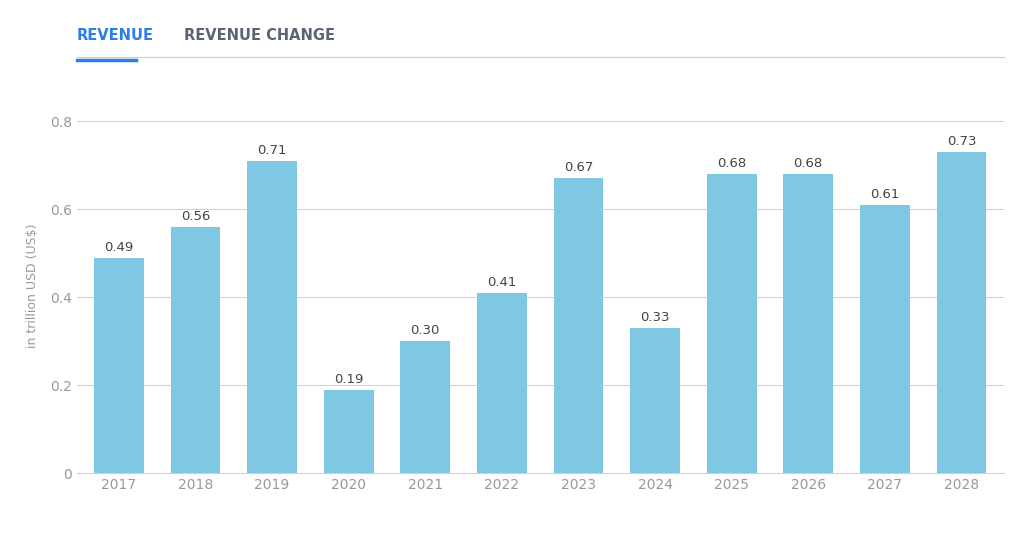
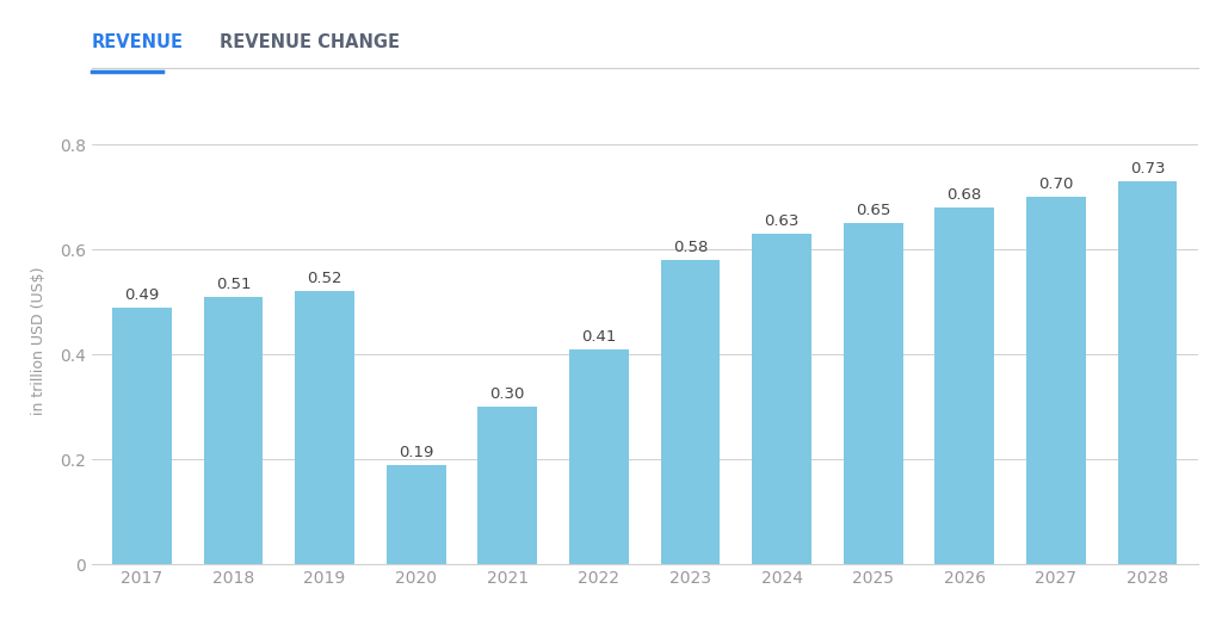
2018: 0.56 -> 0.51
2019: 0.71 -> 0.52
2023: 0.67 -> 0.58
2024: 0.33 -> 0.63
2025: 0.68 -> 0.65
2027: 0.61 -> 0.70
